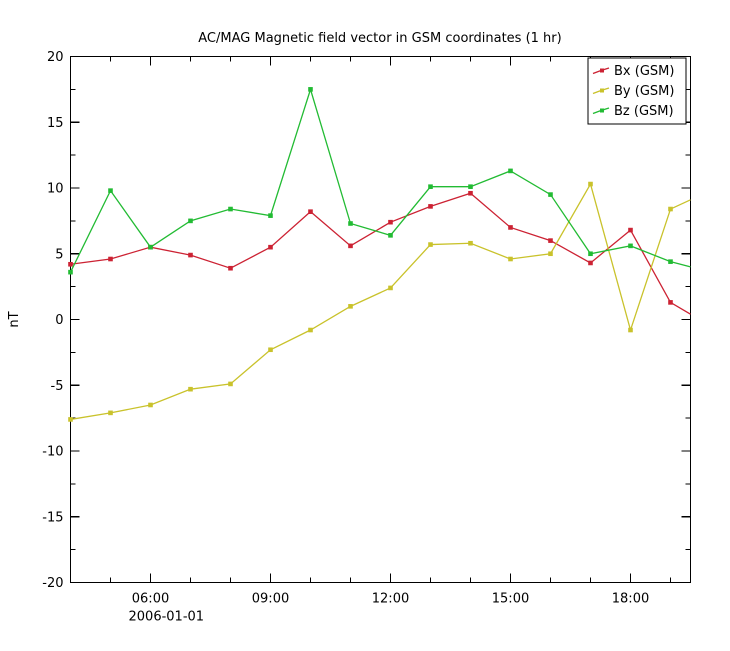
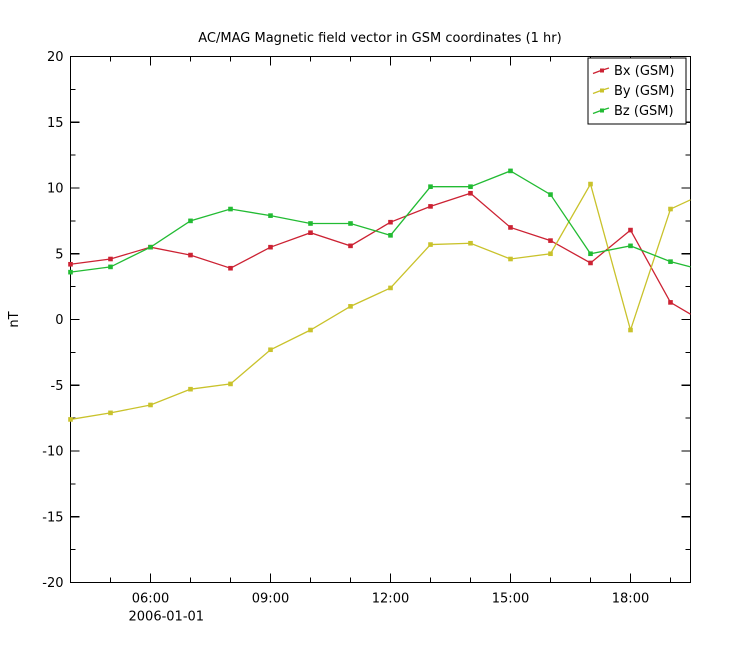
Bz (GSM)/5: 9.8 -> 4.0
Bx (GSM)/10: 8.2 -> 6.6
Bz (GSM)/10: 17.5 -> 7.3
